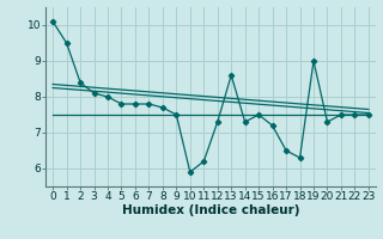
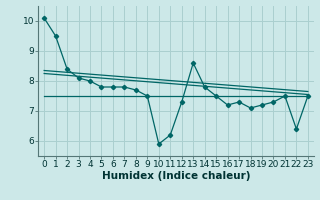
14: 7.3 -> 7.8
17: 6.5 -> 7.3
18: 6.3 -> 7.1
19: 9.0 -> 7.2
22: 7.5 -> 6.4
